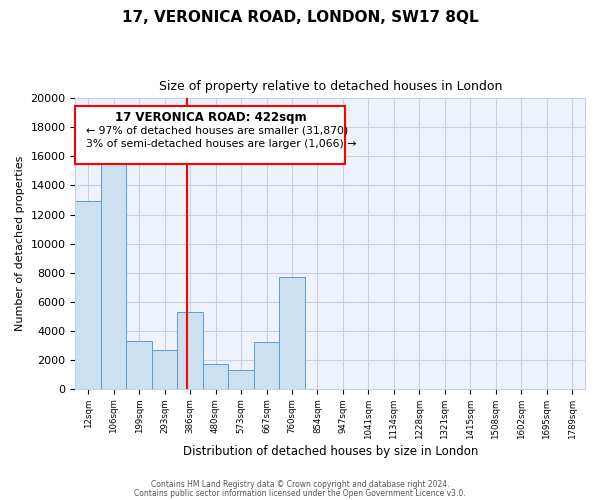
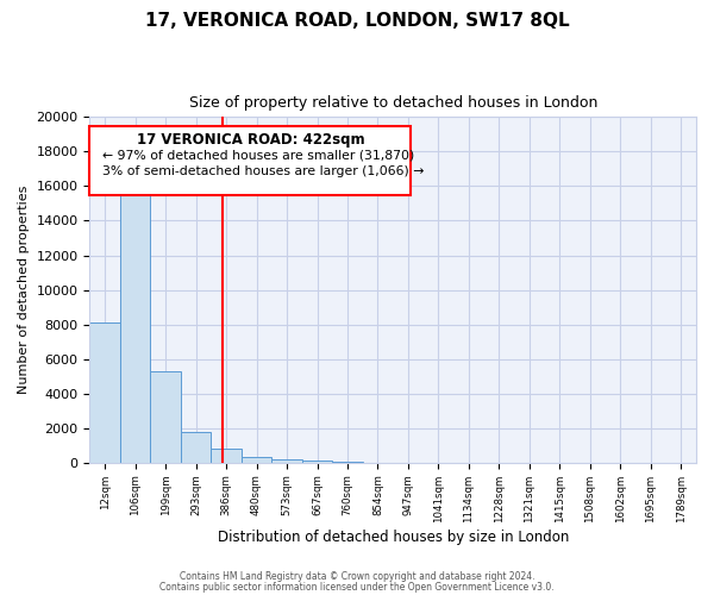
12sqm: 12900 -> 8100
199sqm: 3300 -> 5300
293sqm: 2700 -> 1800
386sqm: 5300 -> 800
480sqm: 1700 -> 300
573sqm: 1300 -> 200
667sqm: 3200 -> 200
760sqm: 7700 -> 0
